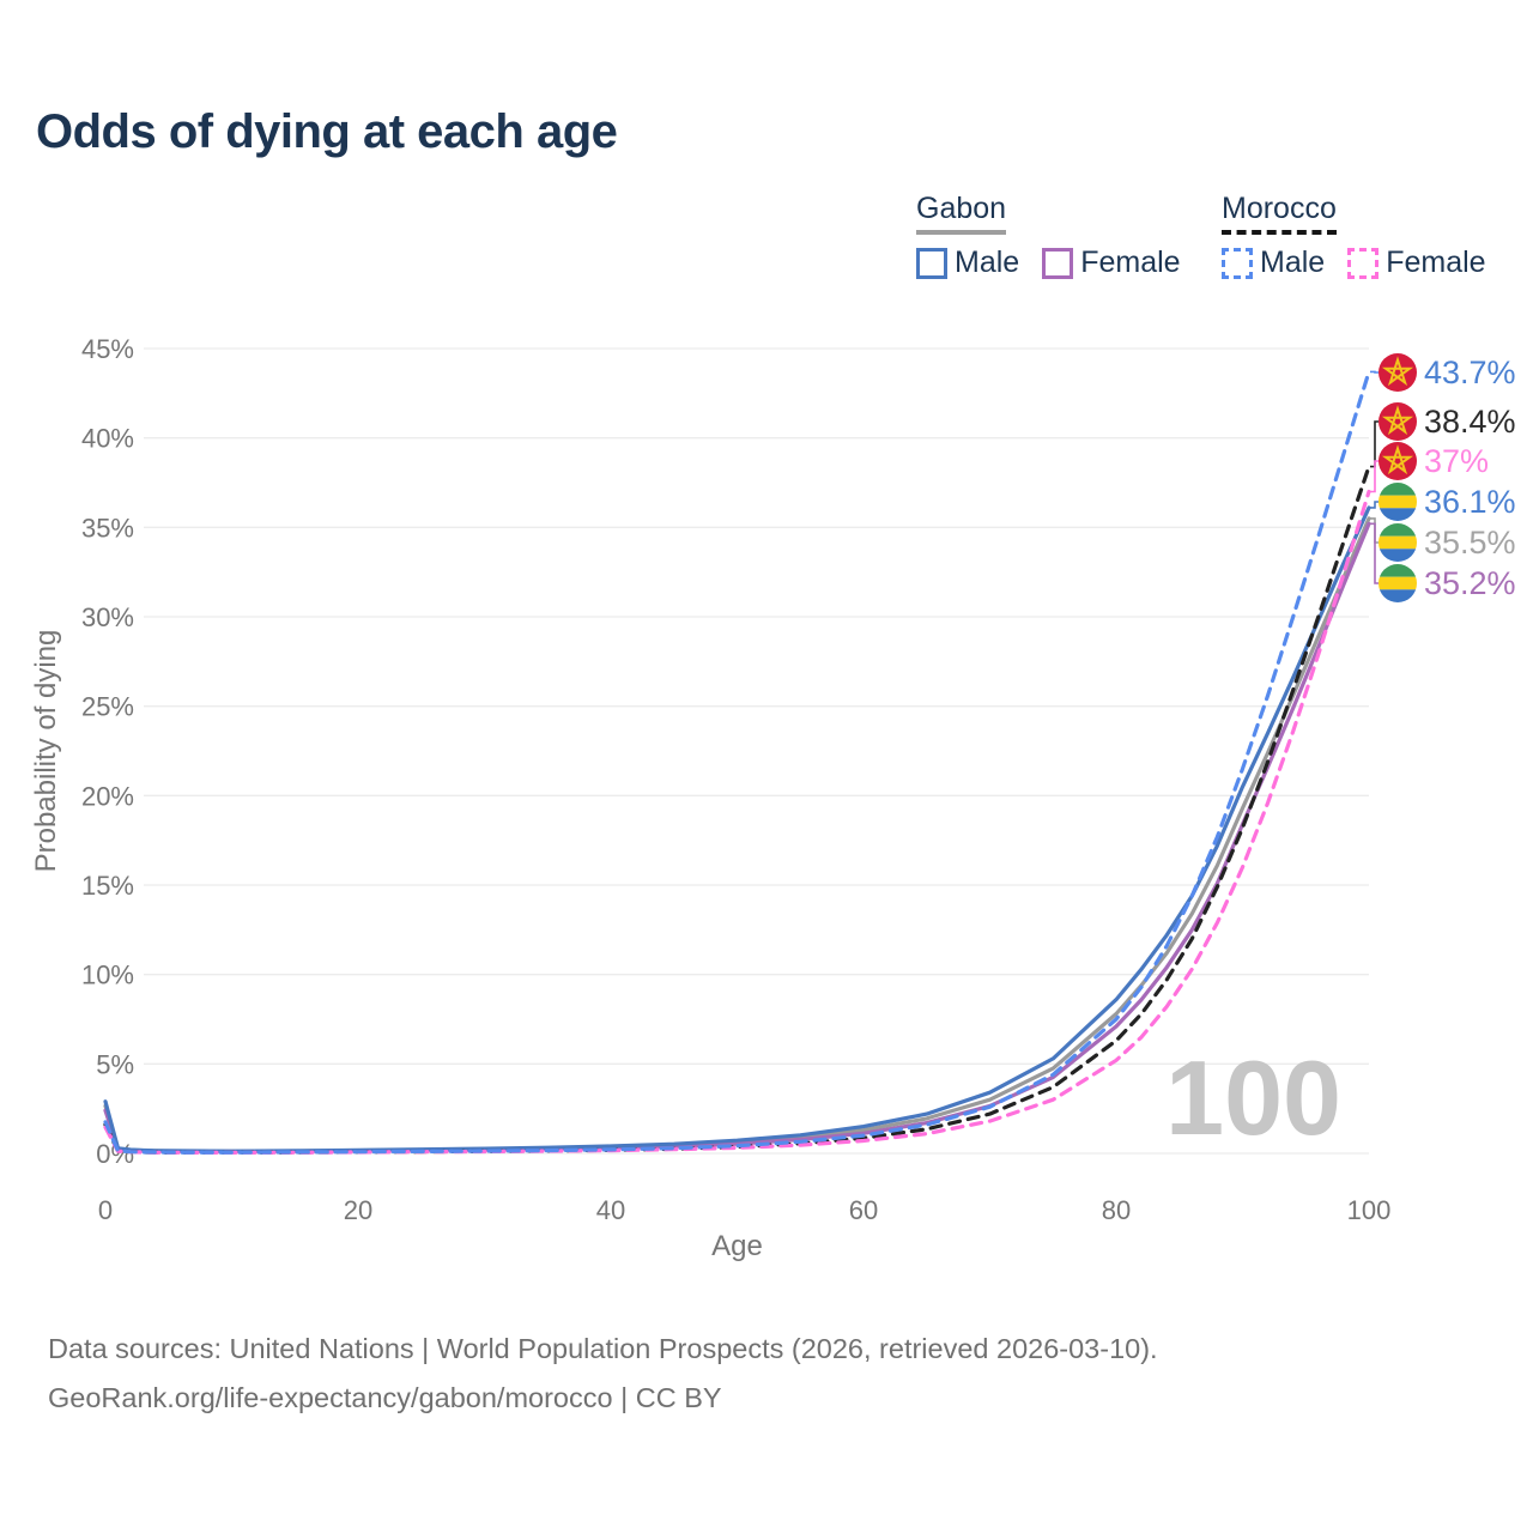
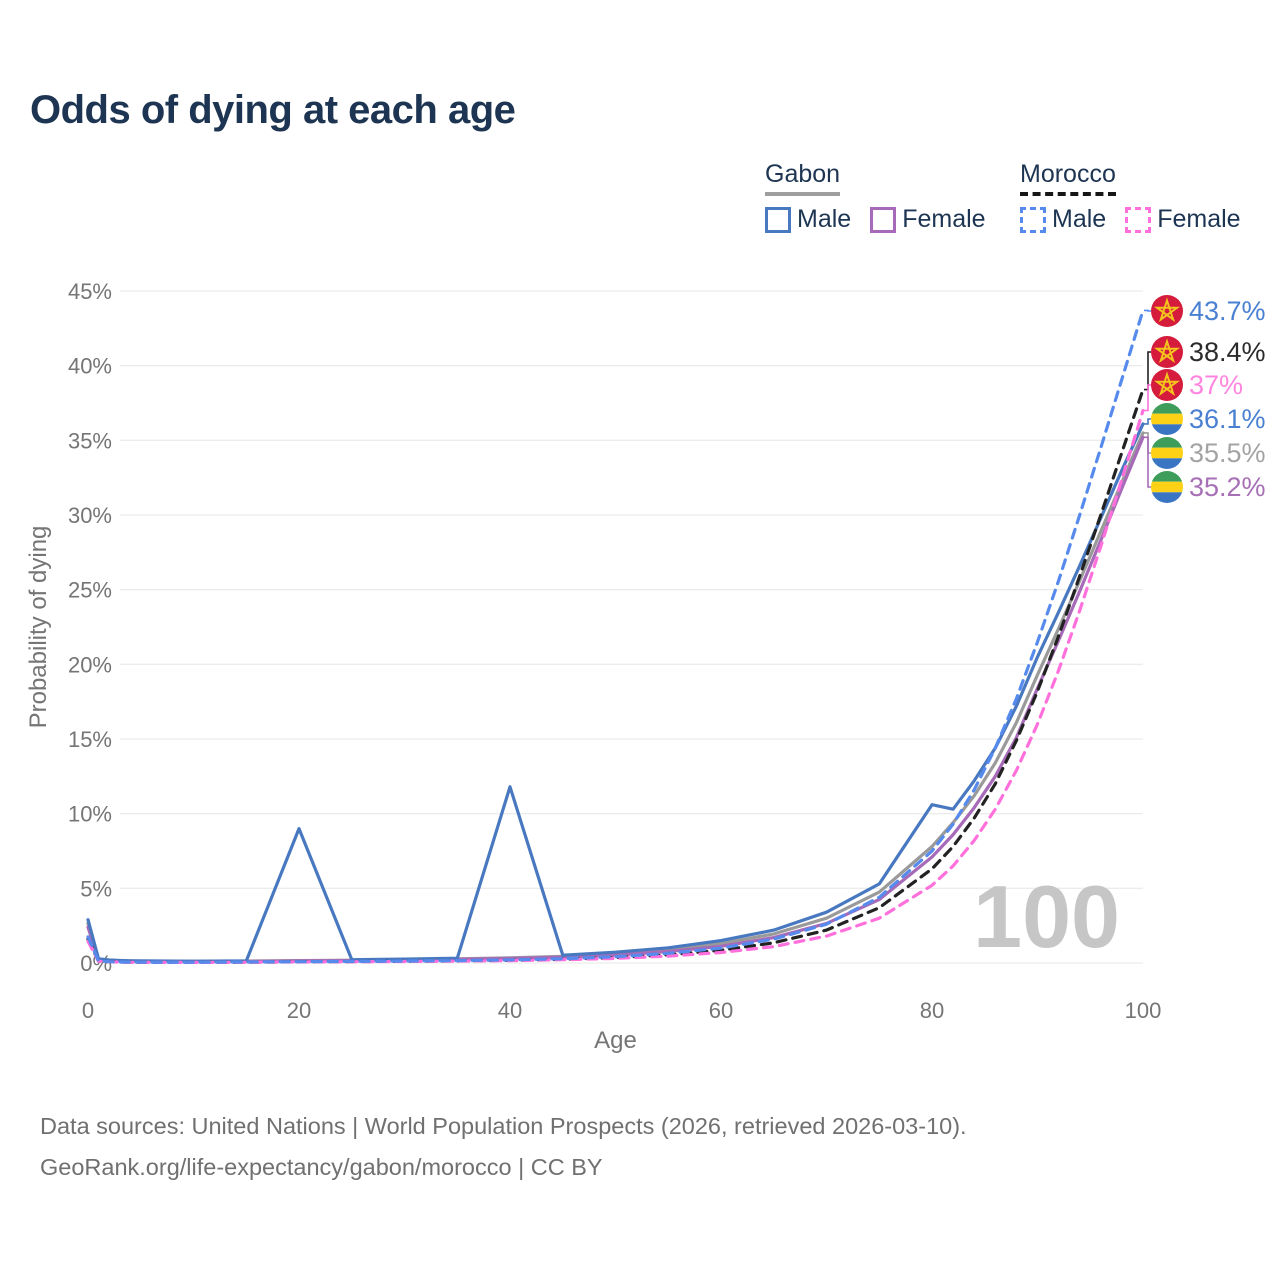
Gabon Male/20: 0.2% -> 9.0%
Gabon Male/40: 0.4% -> 11.8%
Gabon Male/80: 8.6% -> 10.6%
